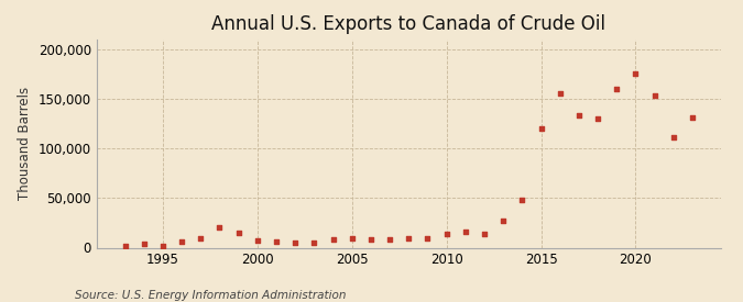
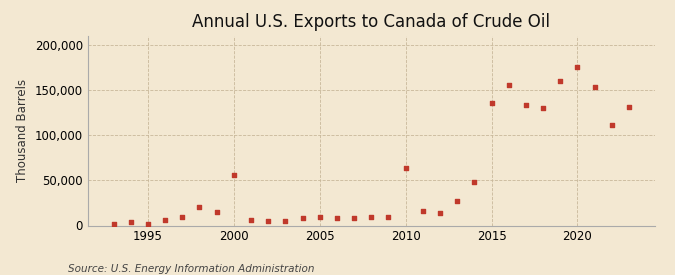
2000: 7,000 -> 56,000
2010: 14,000 -> 64,000
2015: 120,000 -> 136,000
